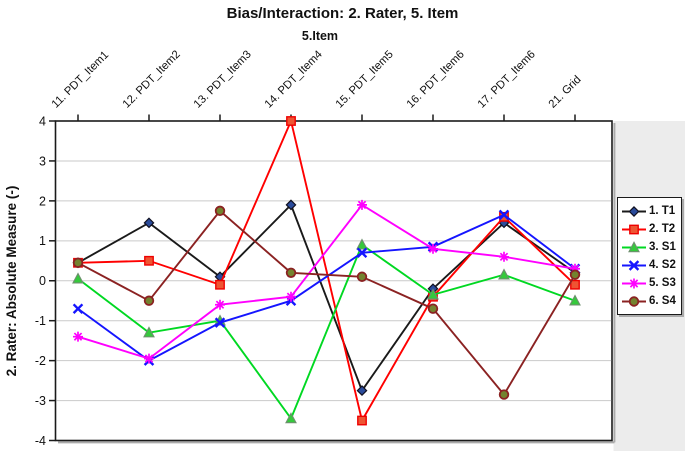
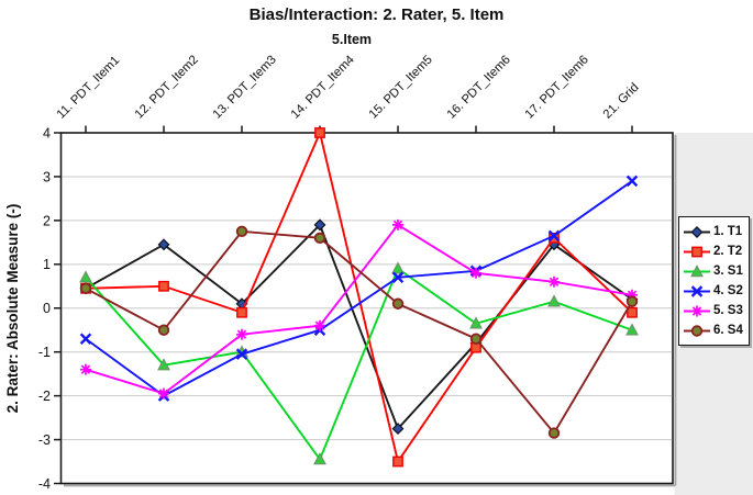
3. S1/11. PDT_Item1: 0.1 -> 0.7
6. S4/14. PDT_Item4: 0.2 -> 1.6
1. T1/16. PDT_Item6: -0.2 -> -0.8
2. T2/16. PDT_Item6: -0.4 -> -0.9
4. S2/21. Grid: 0.3 -> 2.9
